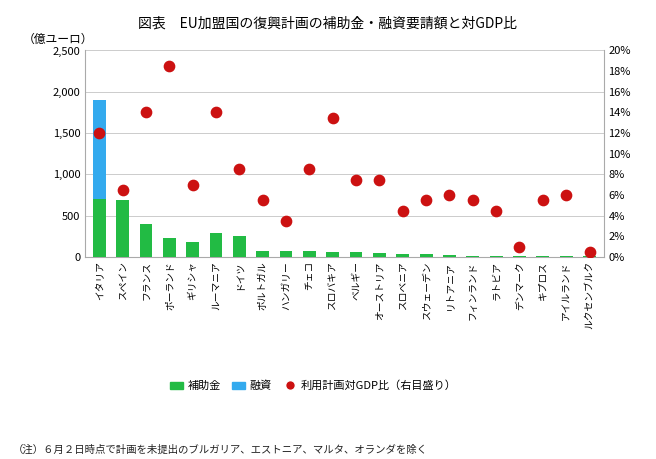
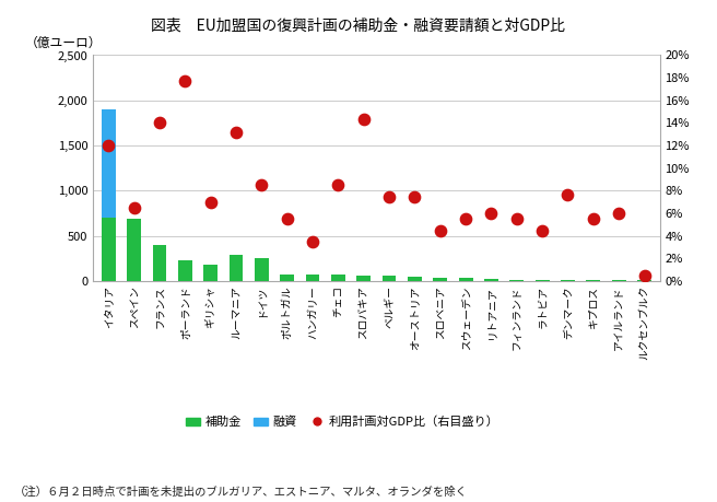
利用計画対GDP比（右目盛り）/ポーランド: 18.5% -> 17.7%
利用計画対GDP比（右目盛り）/ルーマニア: 14.0% -> 13.2%
利用計画対GDP比（右目盛り）/スロバキア: 13.5% -> 14.3%
利用計画対GDP比（右目盛り）/デンマーク: 1.0% -> 7.7%
